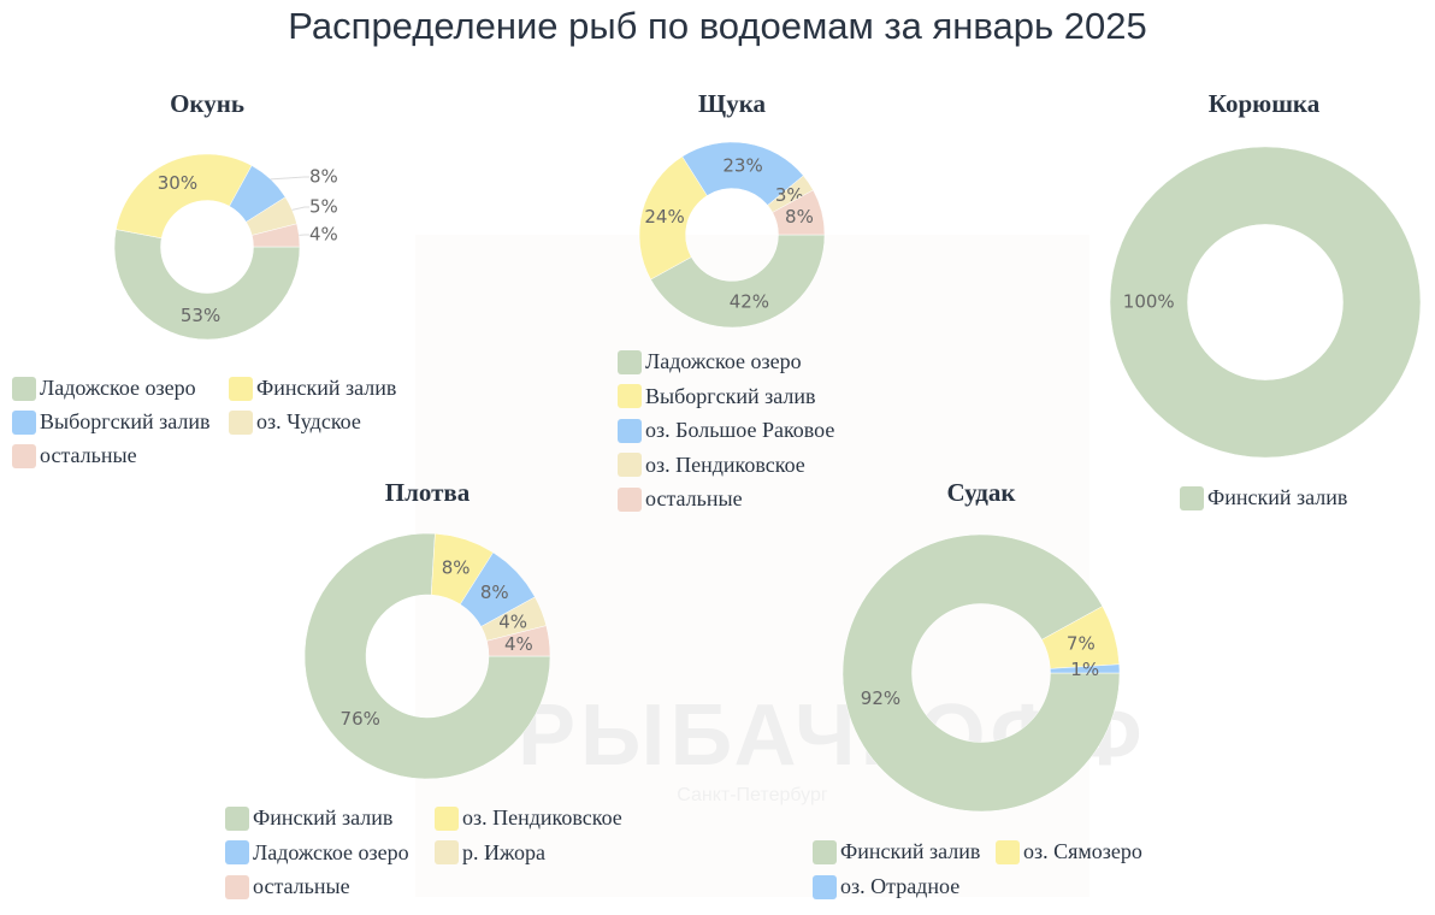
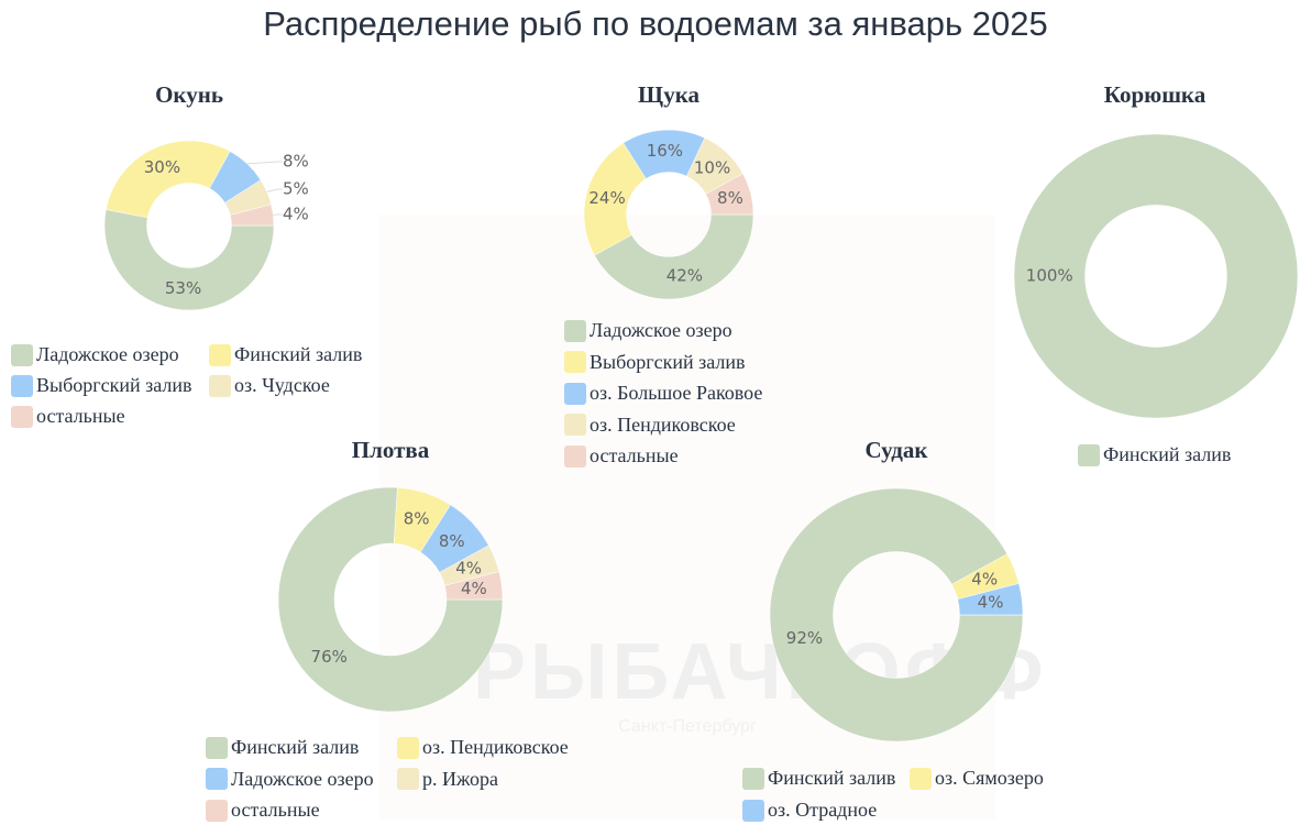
Щука/оз. Большое Раковое: 23% -> 16%
Щука/оз. Пендиковское: 3% -> 10%
Судак/оз. Сямозеро: 7% -> 4%
Судак/оз. Отрадное: 1% -> 4%
